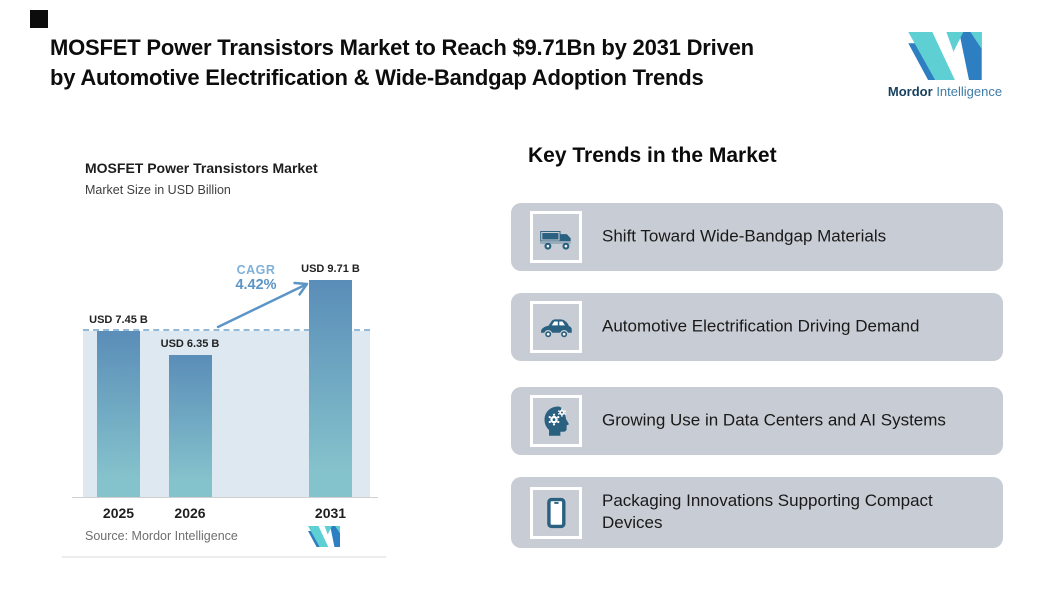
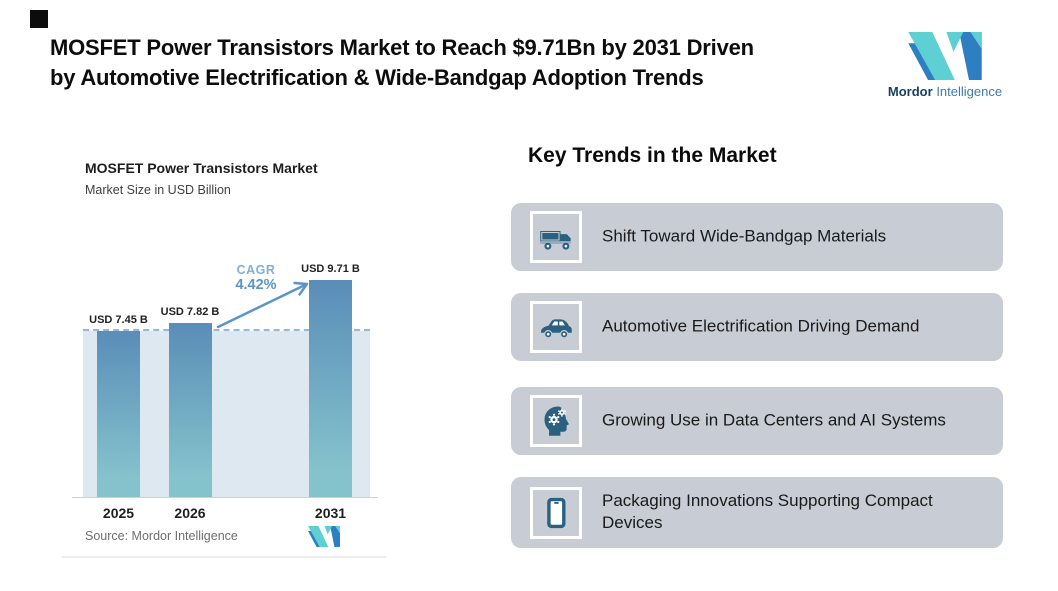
2026: 6.35 -> 7.82
